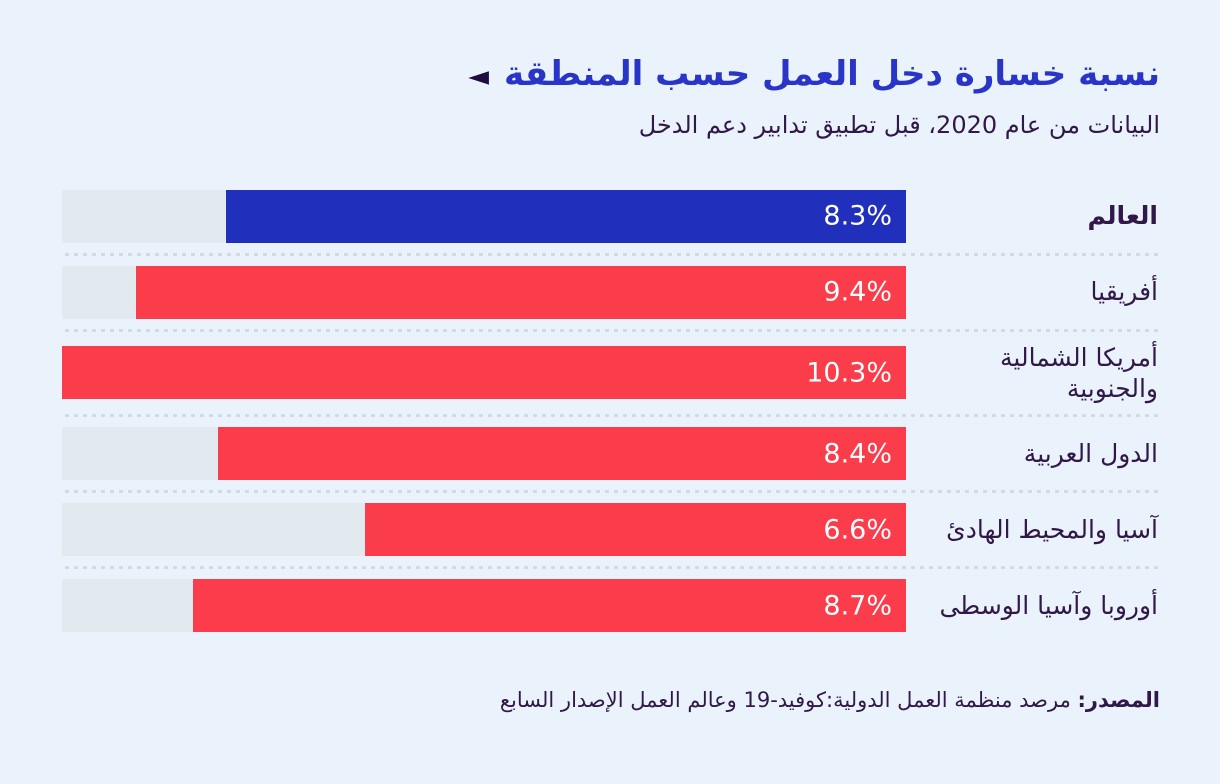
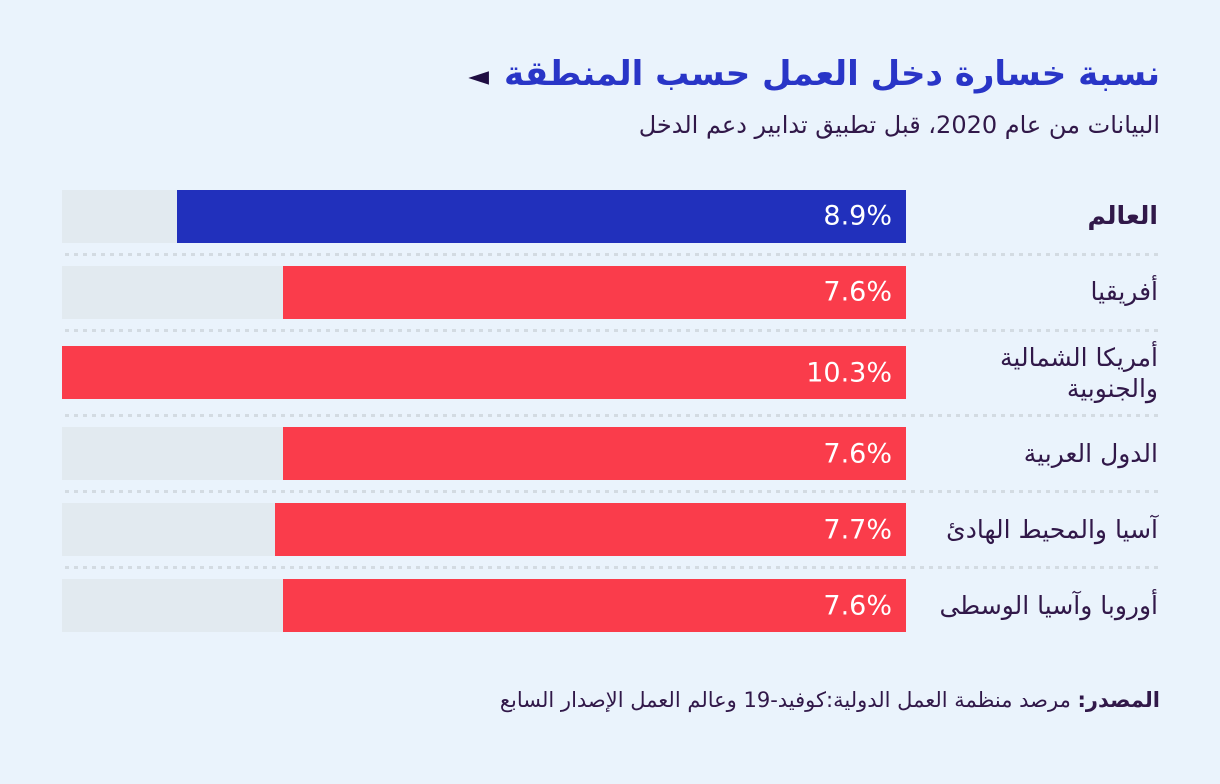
العالم: 8.3% -> 8.9%
أفريقيا: 9.4% -> 7.6%
الدول العربية: 8.4% -> 7.6%
آسيا والمحيط الهادئ: 6.6% -> 7.7%
أوروبا وآسيا الوسطى: 8.7% -> 7.6%
